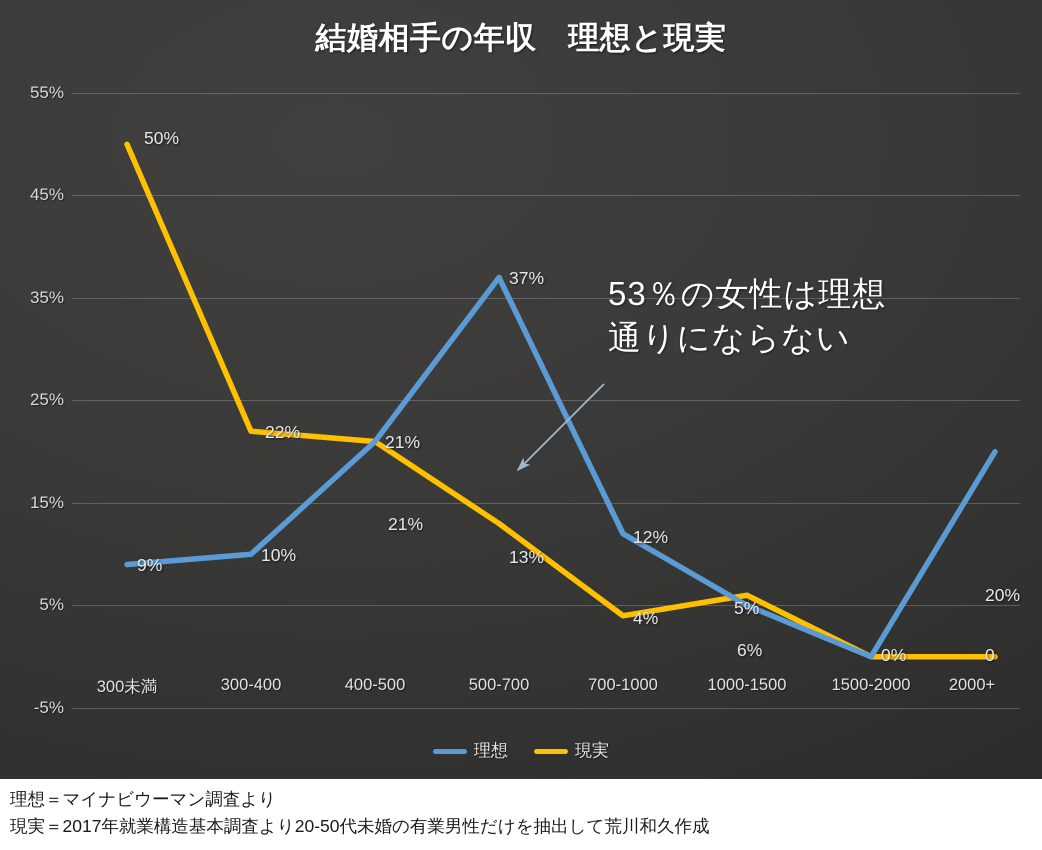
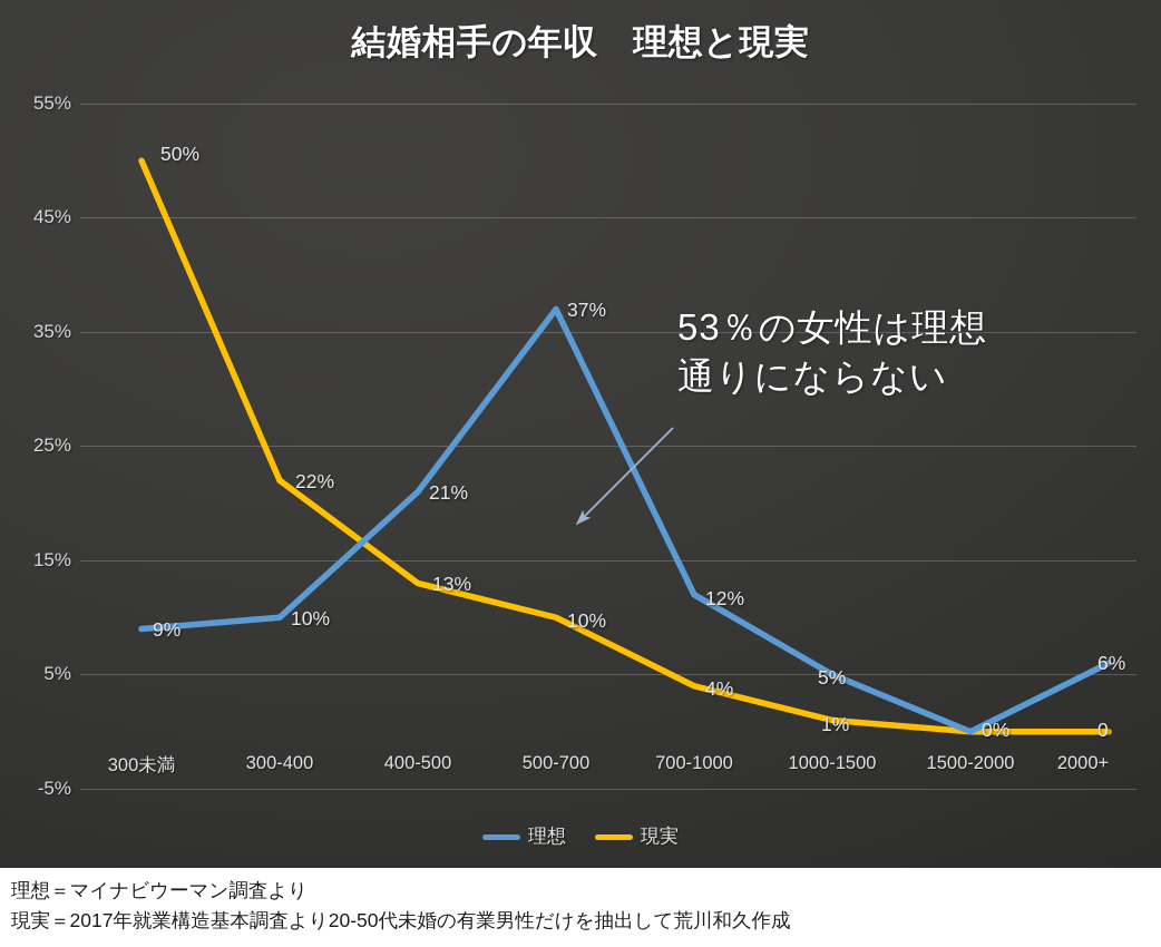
現実/400-500: 21% -> 13%
現実/500-700: 13% -> 10%
現実/1000-1500: 6% -> 1%
理想/2000+: 20% -> 6%
